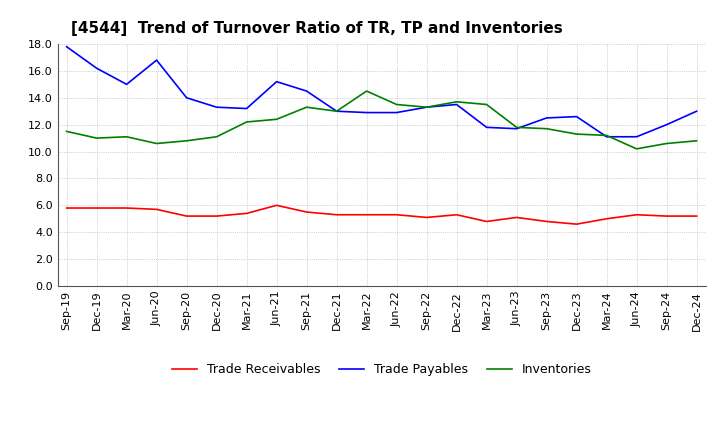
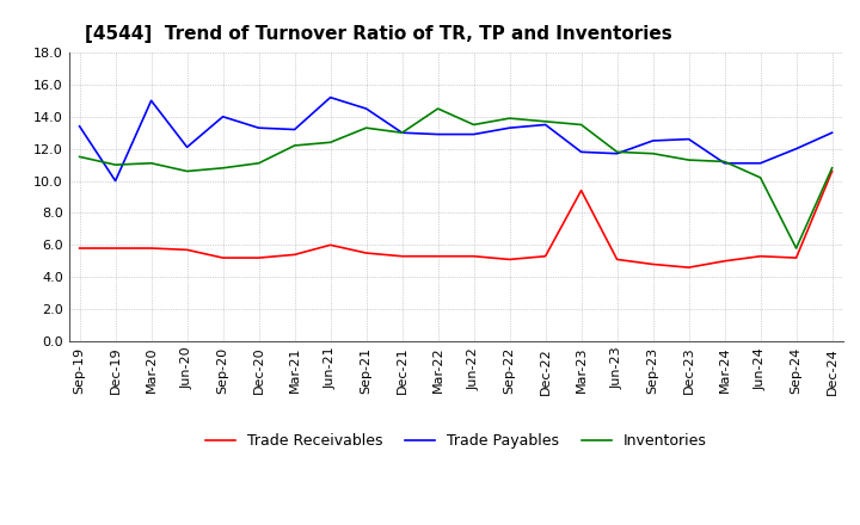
Trade Payables/Sep-19: 17.8 -> 13.4
Trade Payables/Dec-19: 16.2 -> 10.0
Trade Payables/Jun-20: 16.8 -> 12.1
Inventories/Sep-22: 13.3 -> 13.9
Trade Receivables/Mar-23: 4.8 -> 9.4
Inventories/Sep-24: 10.6 -> 5.8
Trade Receivables/Dec-24: 5.2 -> 10.6
